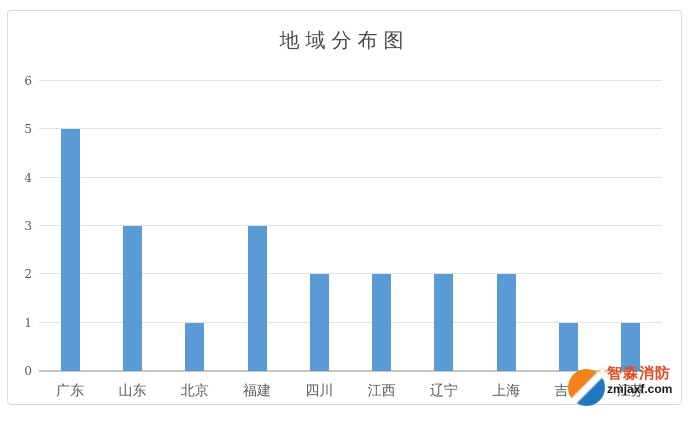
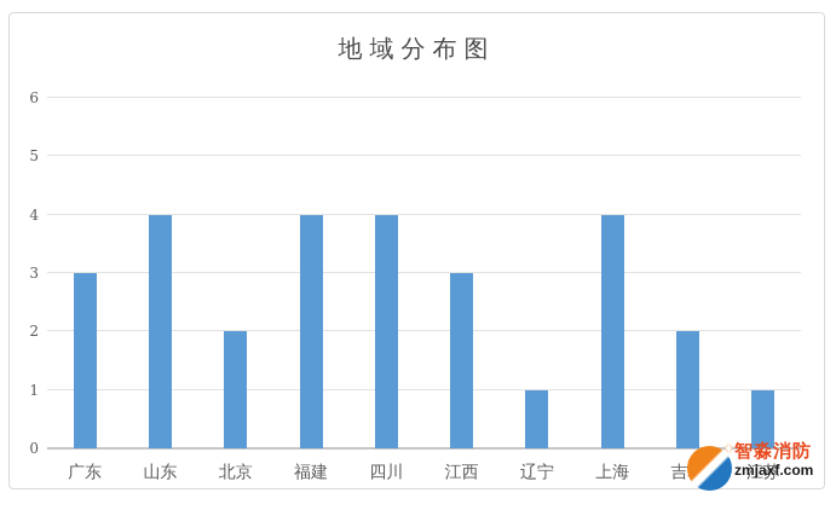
广东: 5 -> 3
山东: 3 -> 4
北京: 1 -> 2
福建: 3 -> 4
四川: 2 -> 4
江西: 2 -> 3
辽宁: 2 -> 1
上海: 2 -> 4
吉林: 1 -> 2
